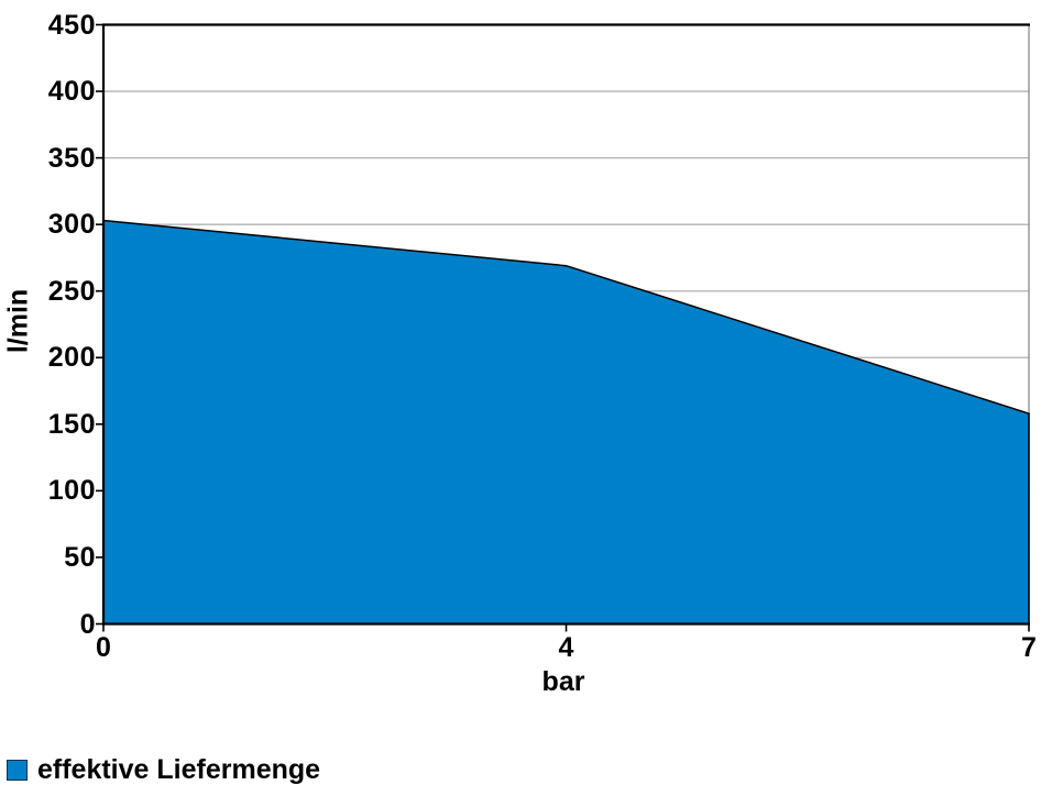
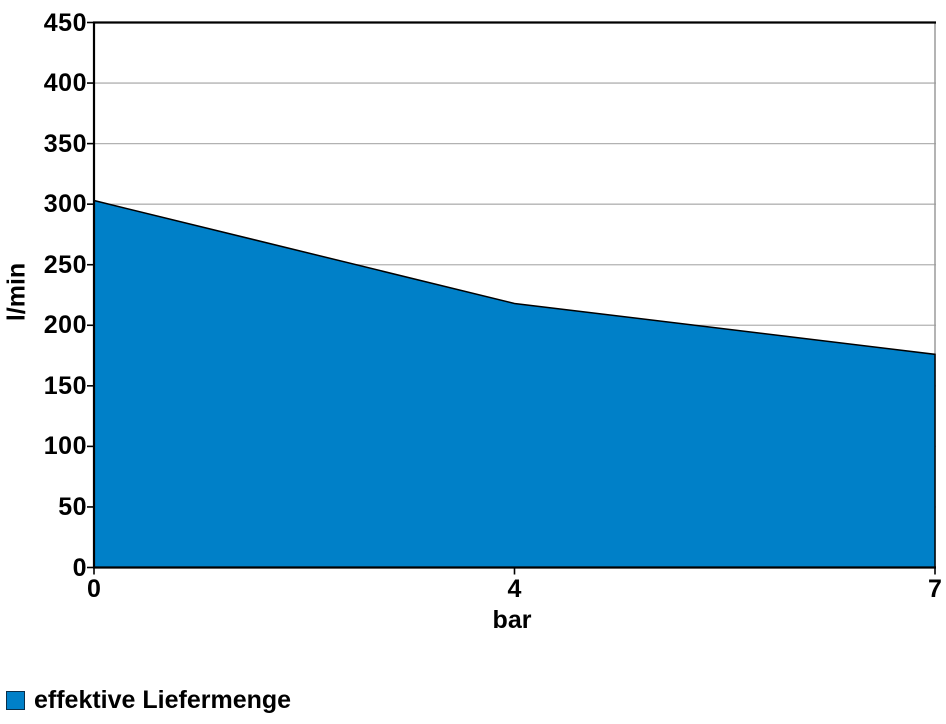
4: 269 -> 218
7: 158 -> 176
